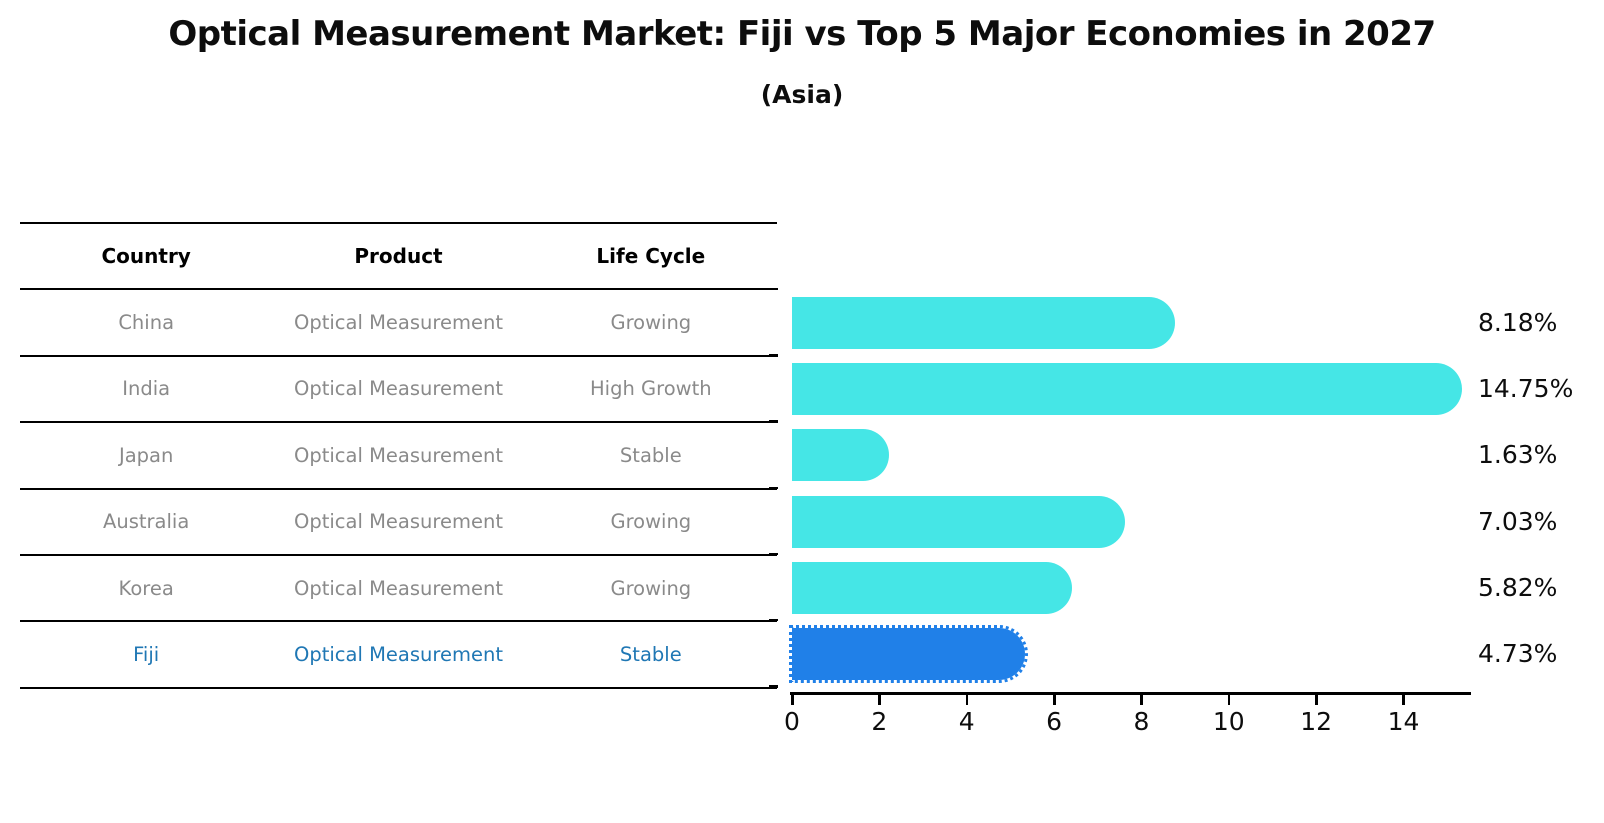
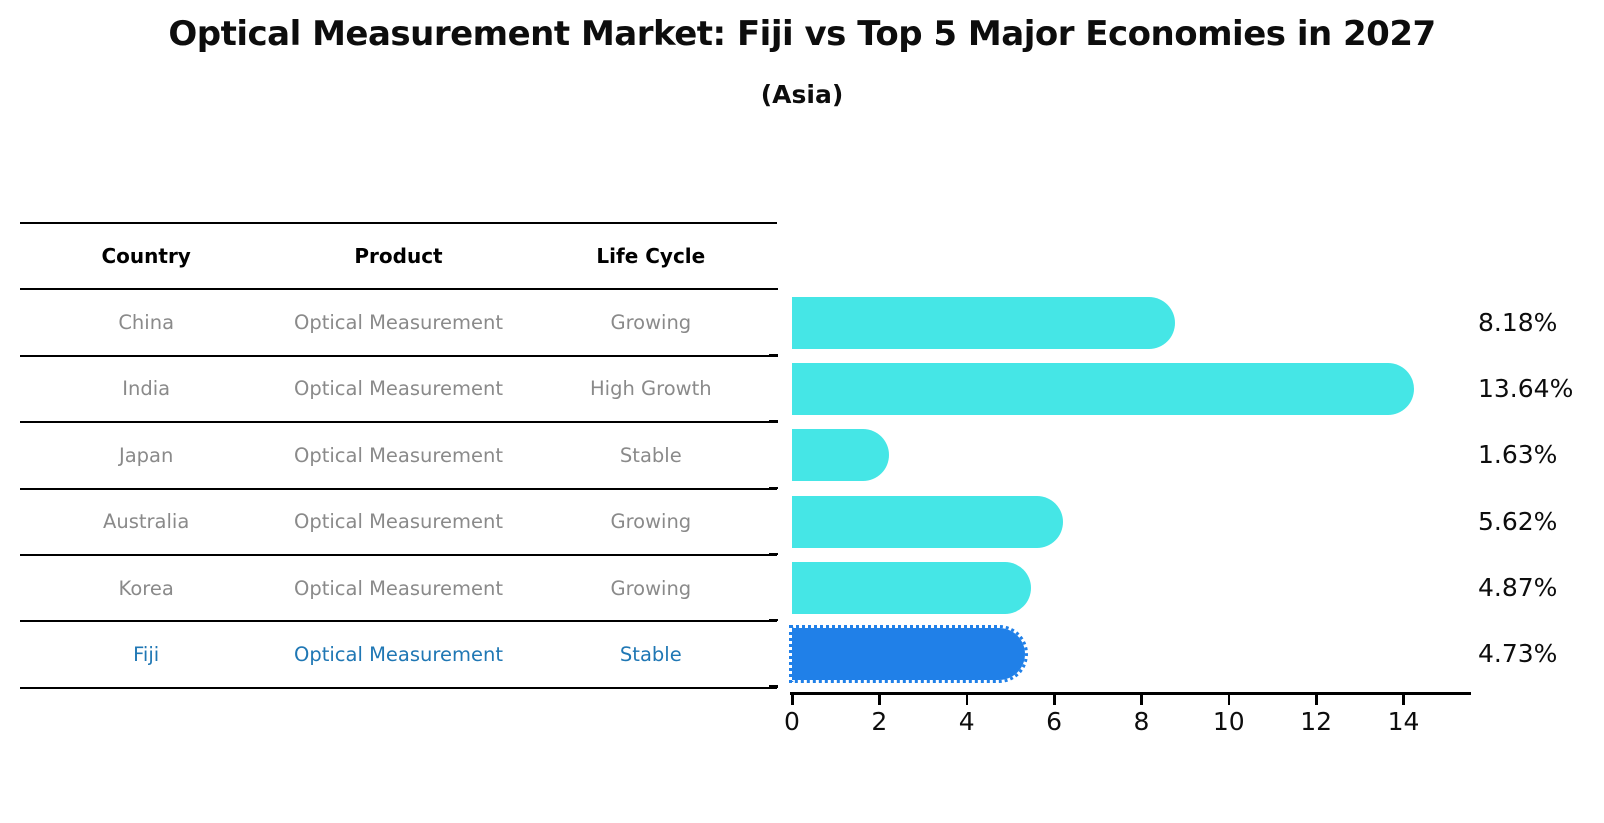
India: 14.75% -> 13.64%
Australia: 7.03% -> 5.62%
Korea: 5.82% -> 4.87%
